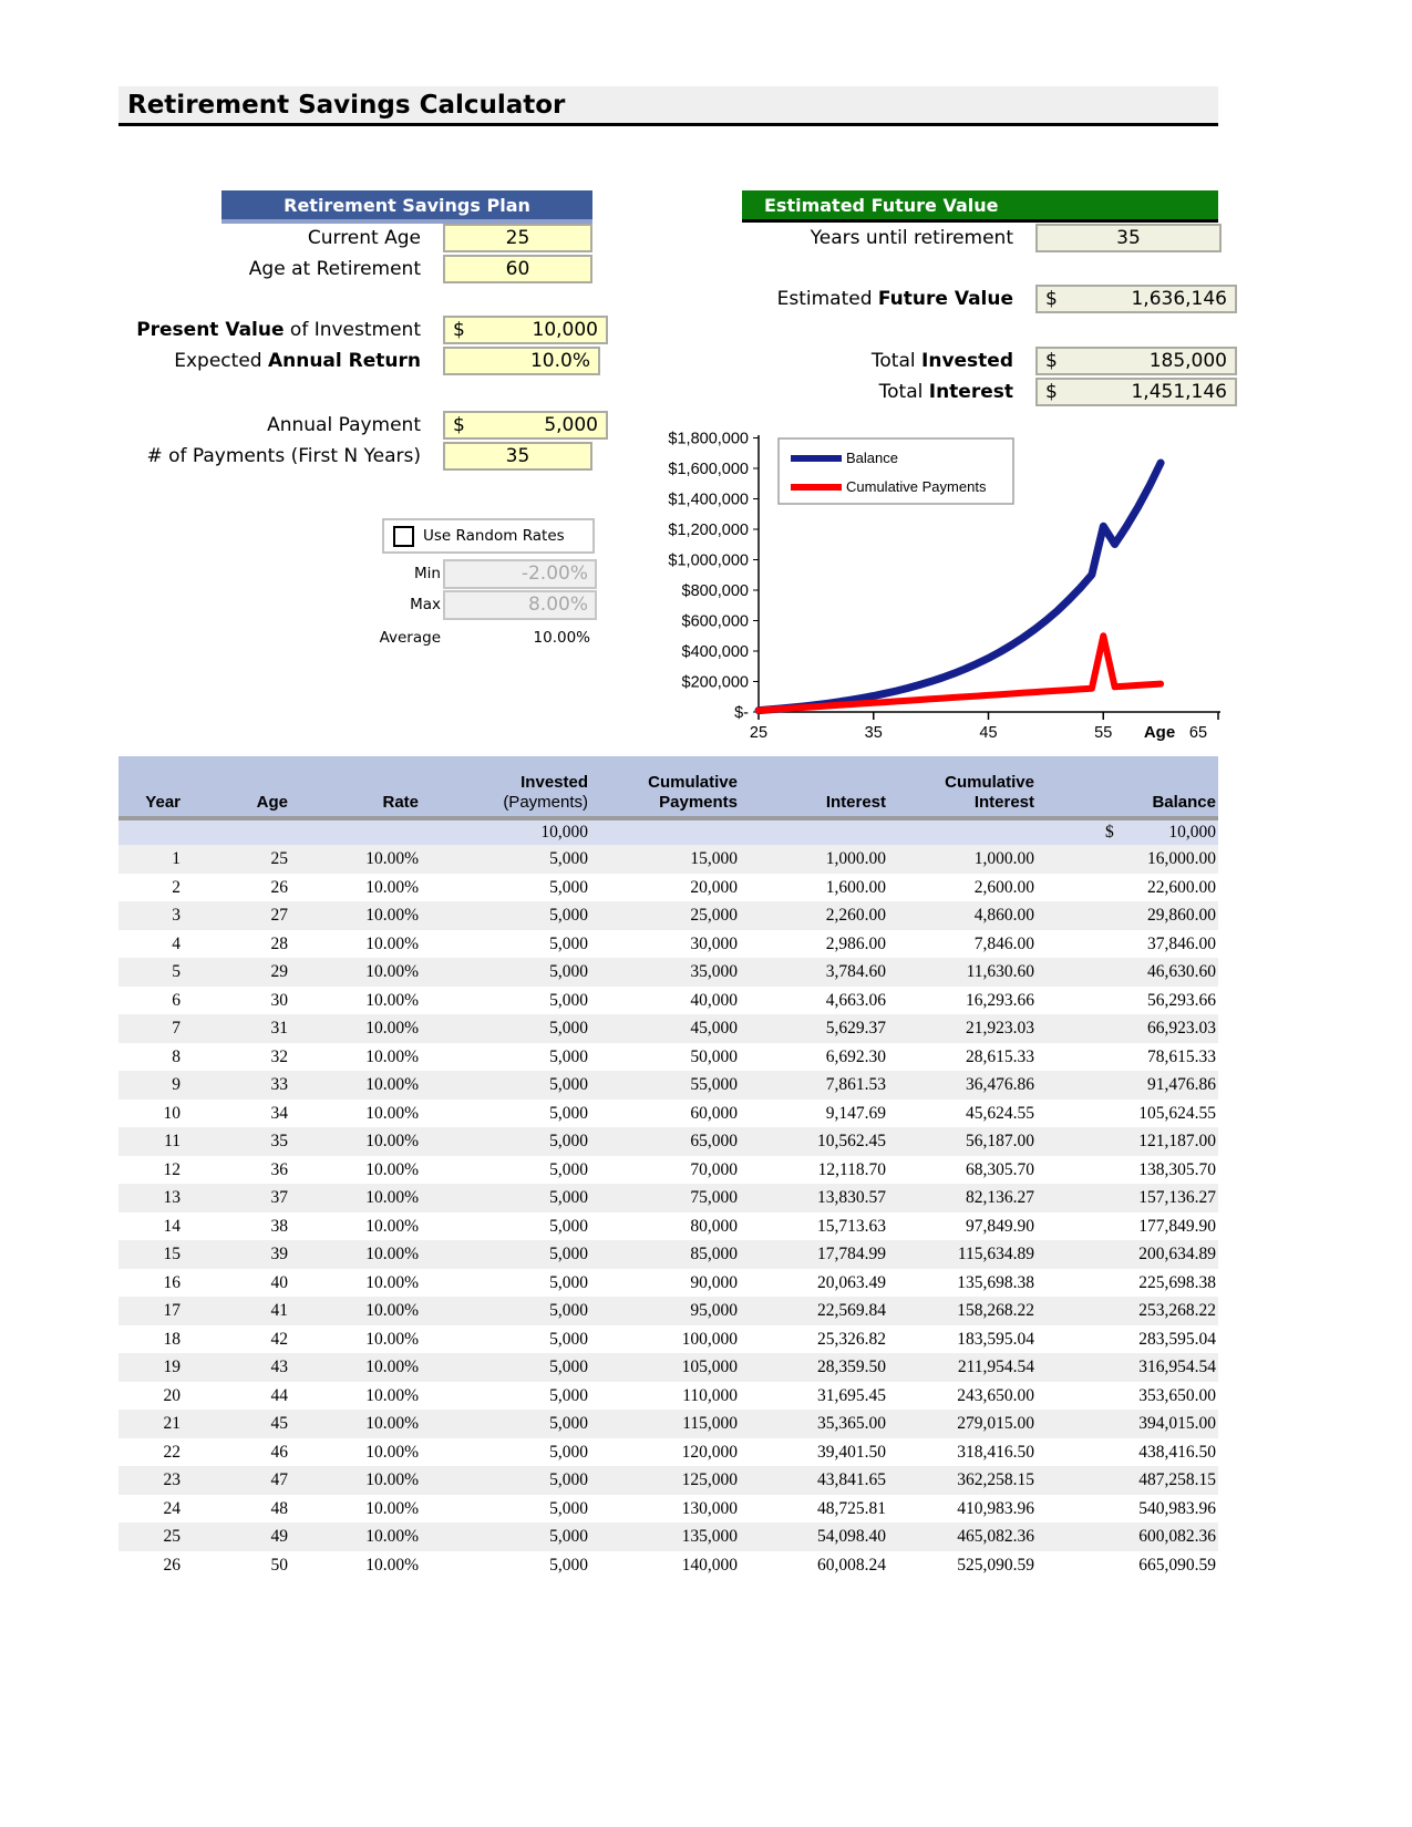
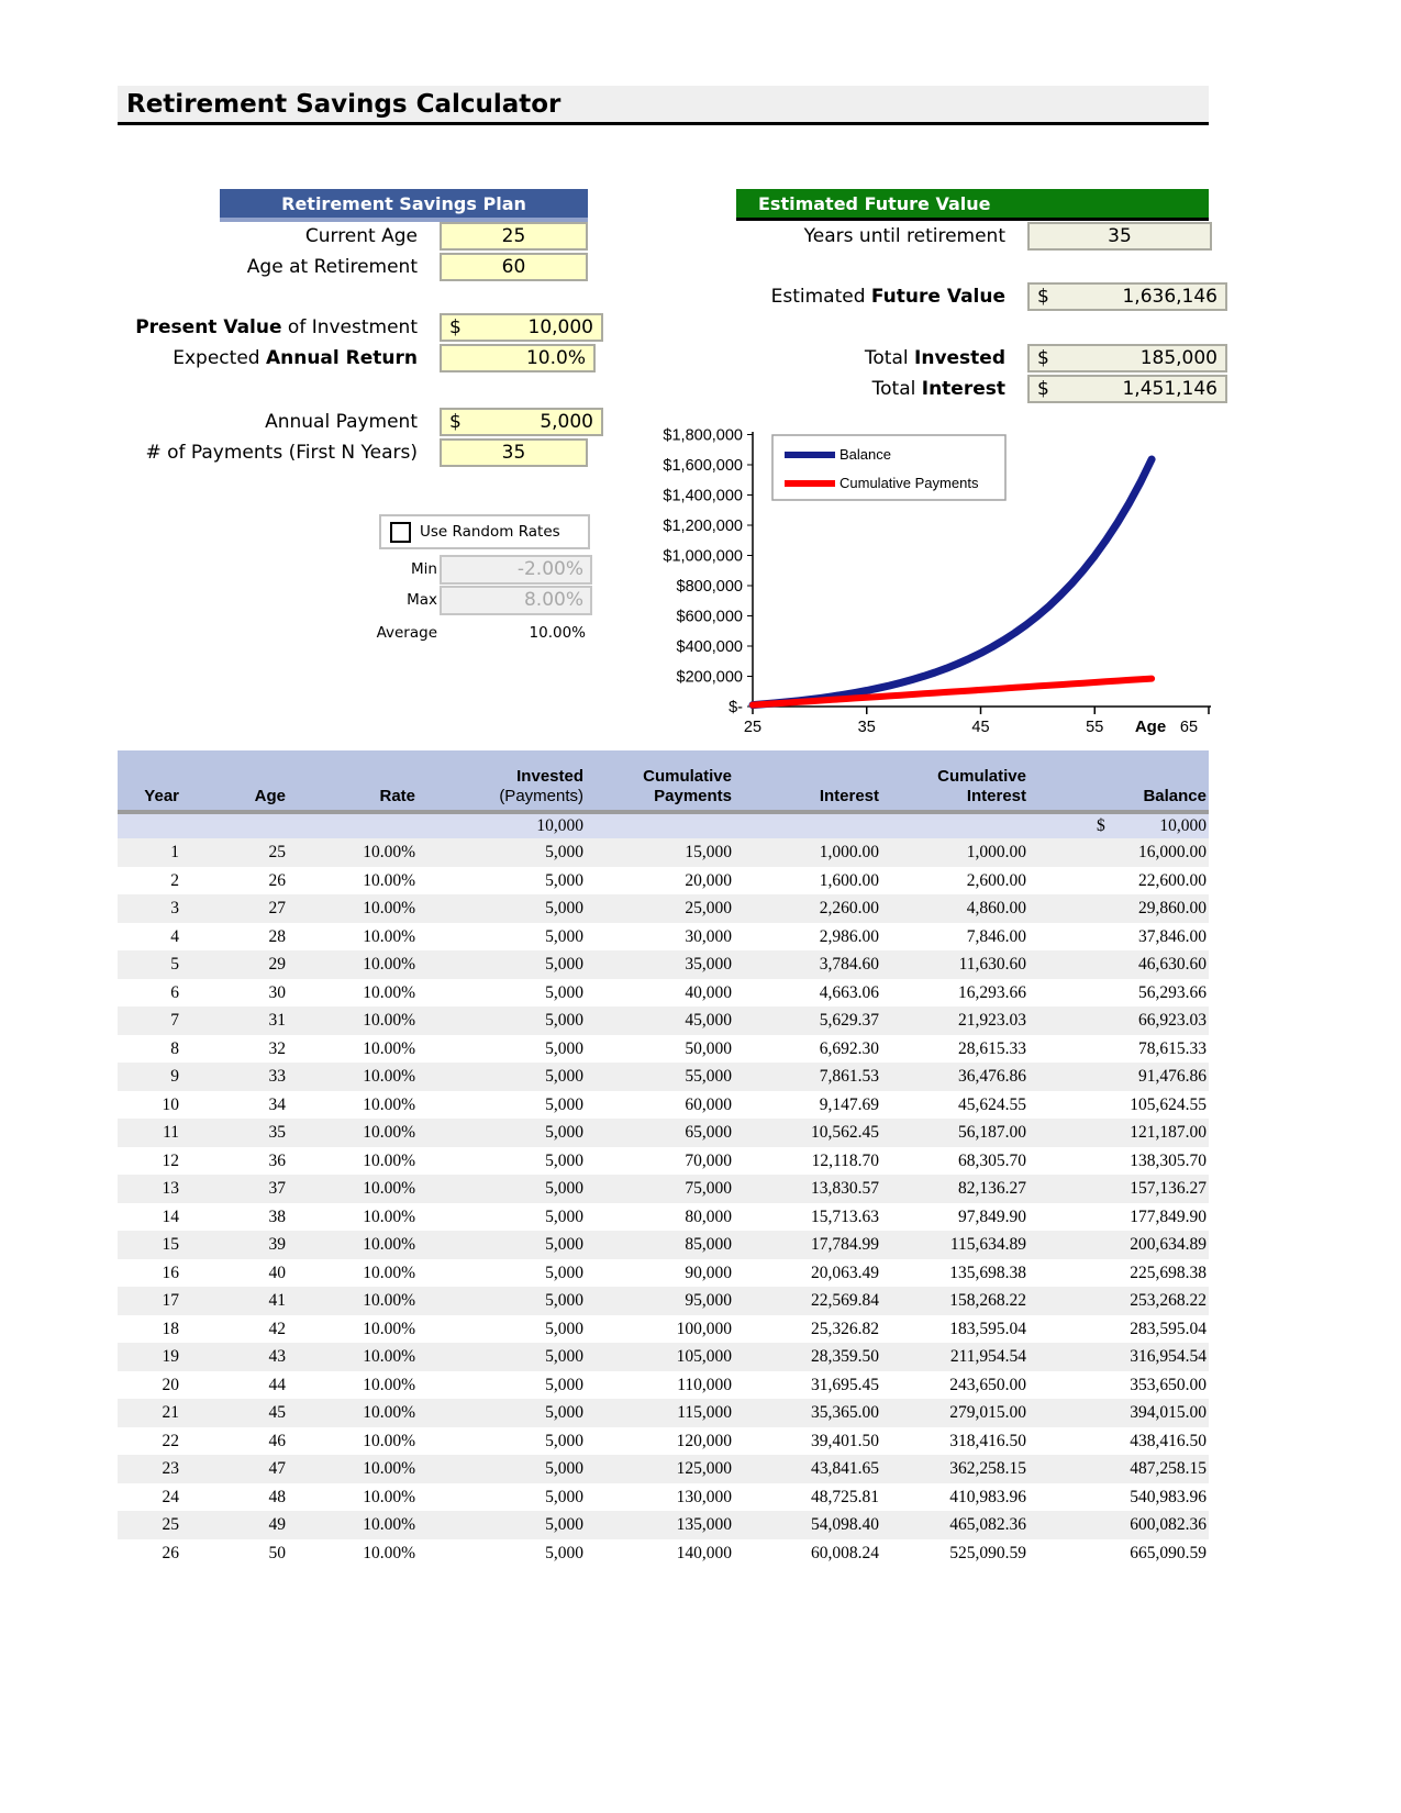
Balance/55: $1220000 -> $1000000
Cumulative Payments/55: $500000 -> $160000
